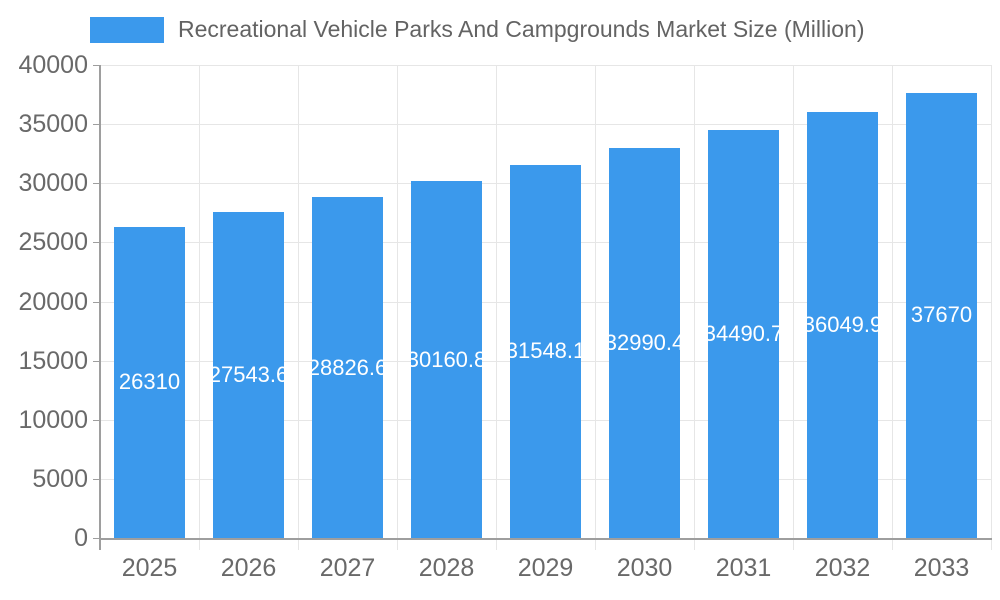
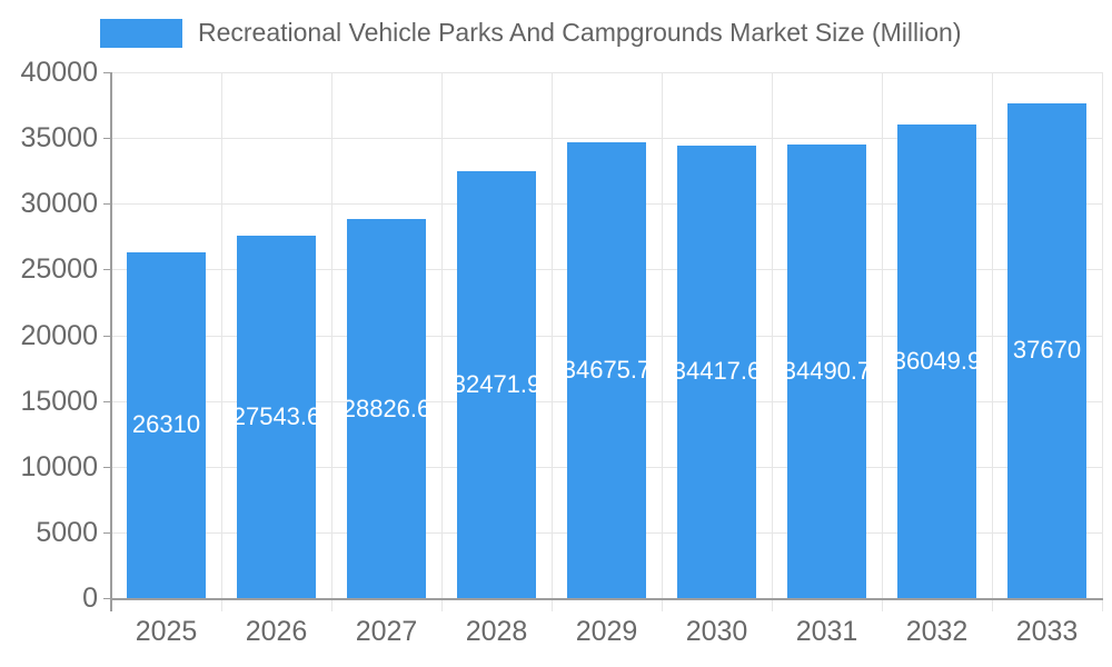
2028: 30160.8 -> 32471.9
2029: 31548.1 -> 34675.7
2030: 32990.4 -> 34417.6
